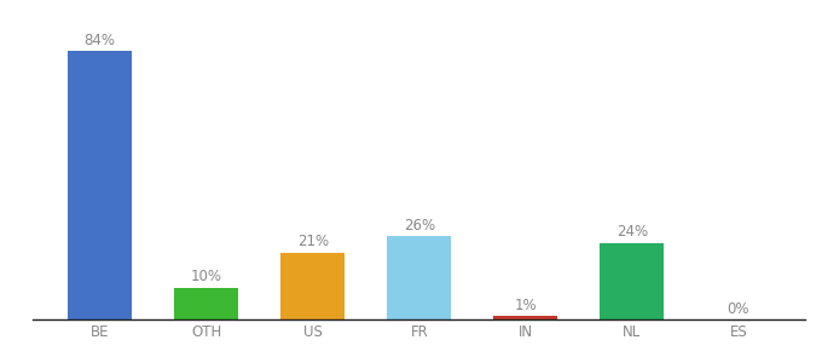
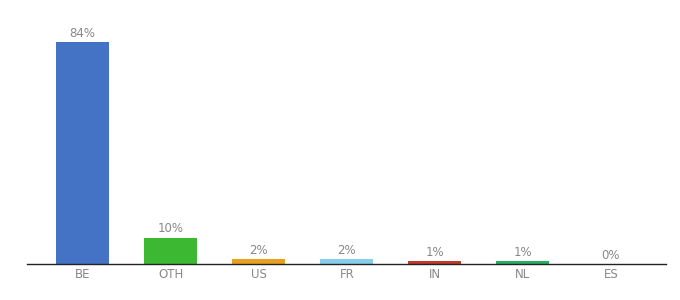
US: 21% -> 2%
FR: 26% -> 2%
NL: 24% -> 1%
